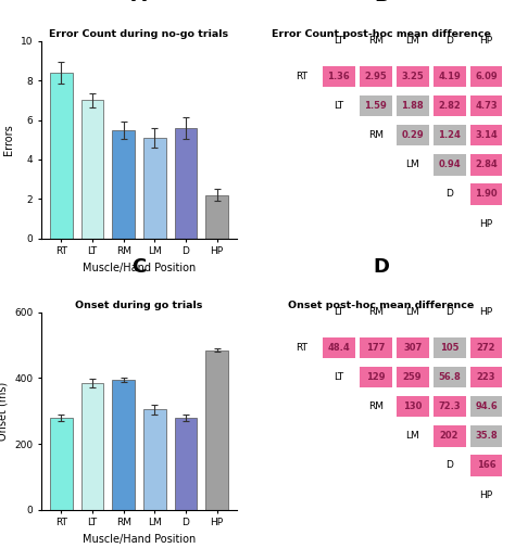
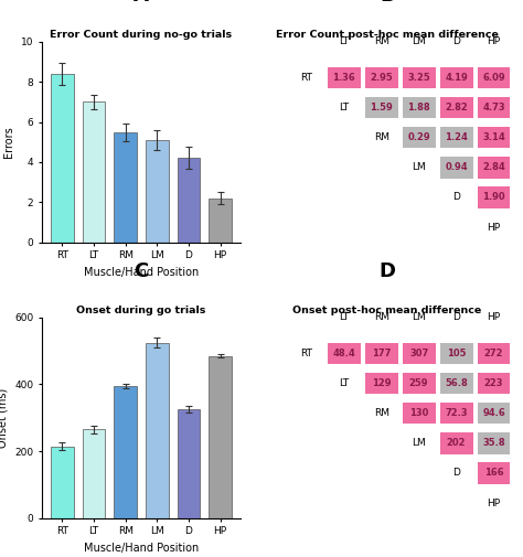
Error Count during no-go trials/D: 5.6 -> 4.2
Onset during go trials/RT: 280 -> 215
Onset during go trials/LT: 385 -> 265
Onset during go trials/LM: 305 -> 525
Onset during go trials/D: 280 -> 325
